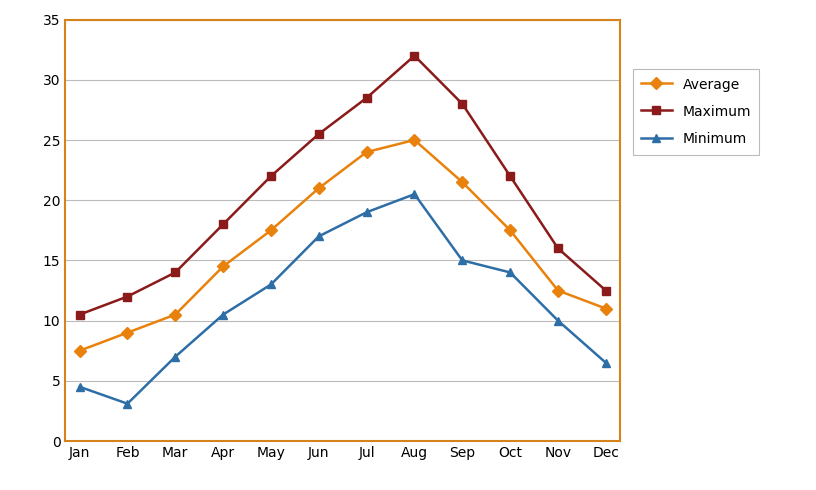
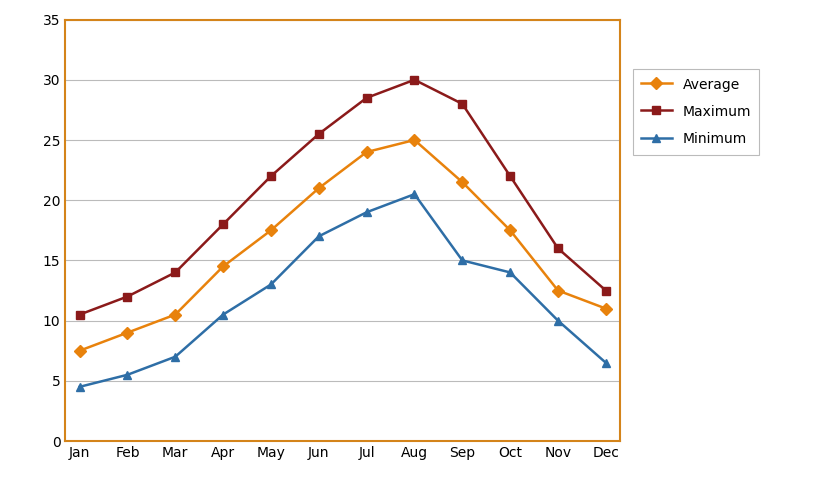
Minimum/Feb: 3.1 -> 5.5
Maximum/Aug: 32.0 -> 30.0
